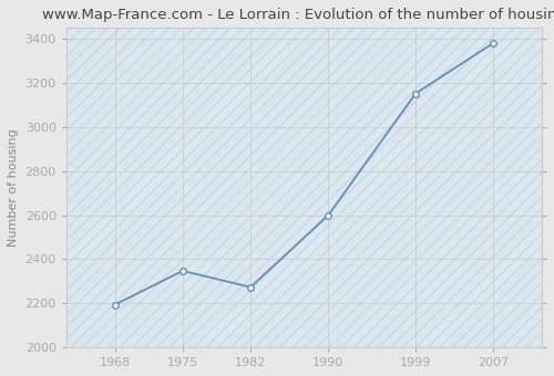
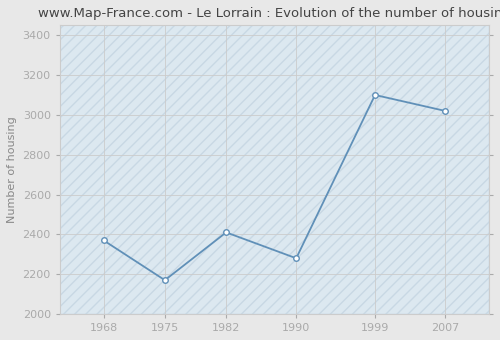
1968: 2190 -> 2370
1975: 2350 -> 2170
1982: 2270 -> 2410
1990: 2600 -> 2280
1999: 3150 -> 3100
2007: 3380 -> 3020
